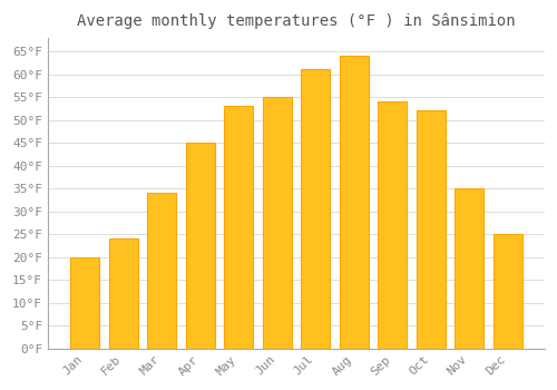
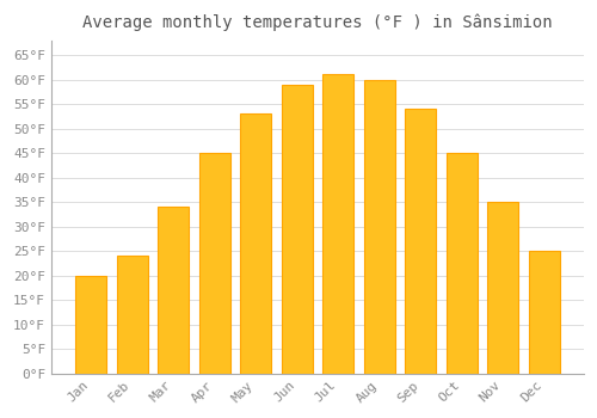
Jun: 55°F -> 59°F
Aug: 64°F -> 60°F
Oct: 52°F -> 45°F
